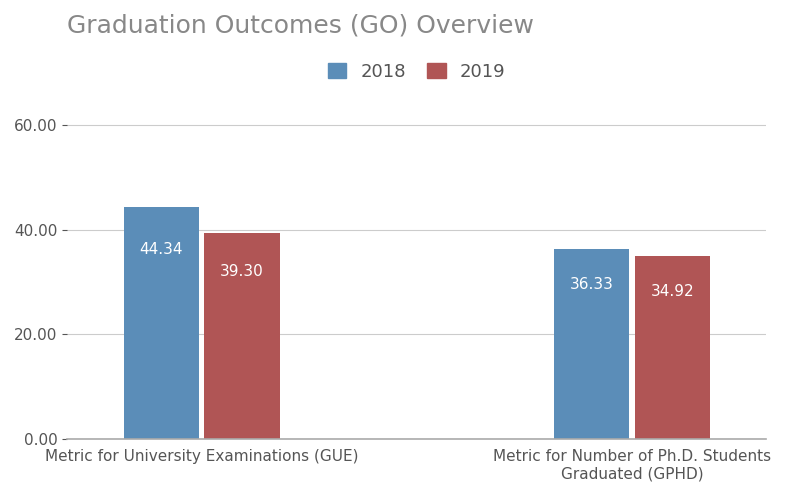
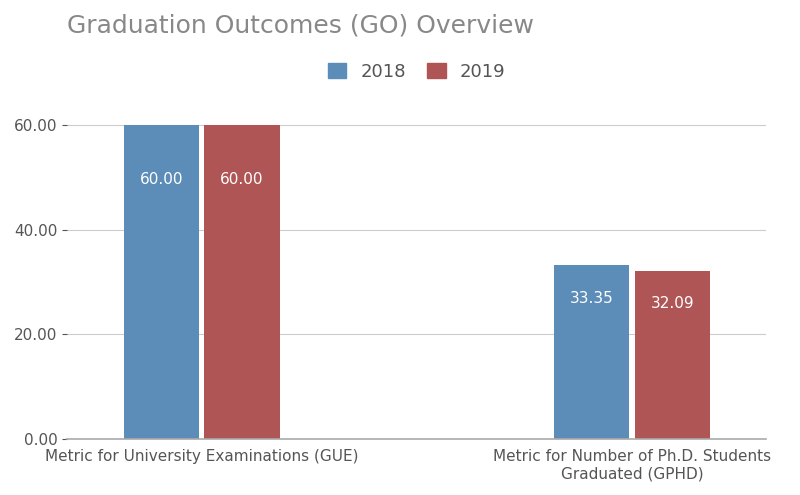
2018/Metric for University Examinations (GUE): 44.34 -> 60.00
2019/Metric for University Examinations (GUE): 39.30 -> 60.00
2018/Metric for Number of Ph.D. Students Graduated (GPHD): 36.33 -> 33.35
2019/Metric for Number of Ph.D. Students Graduated (GPHD): 34.92 -> 32.09
